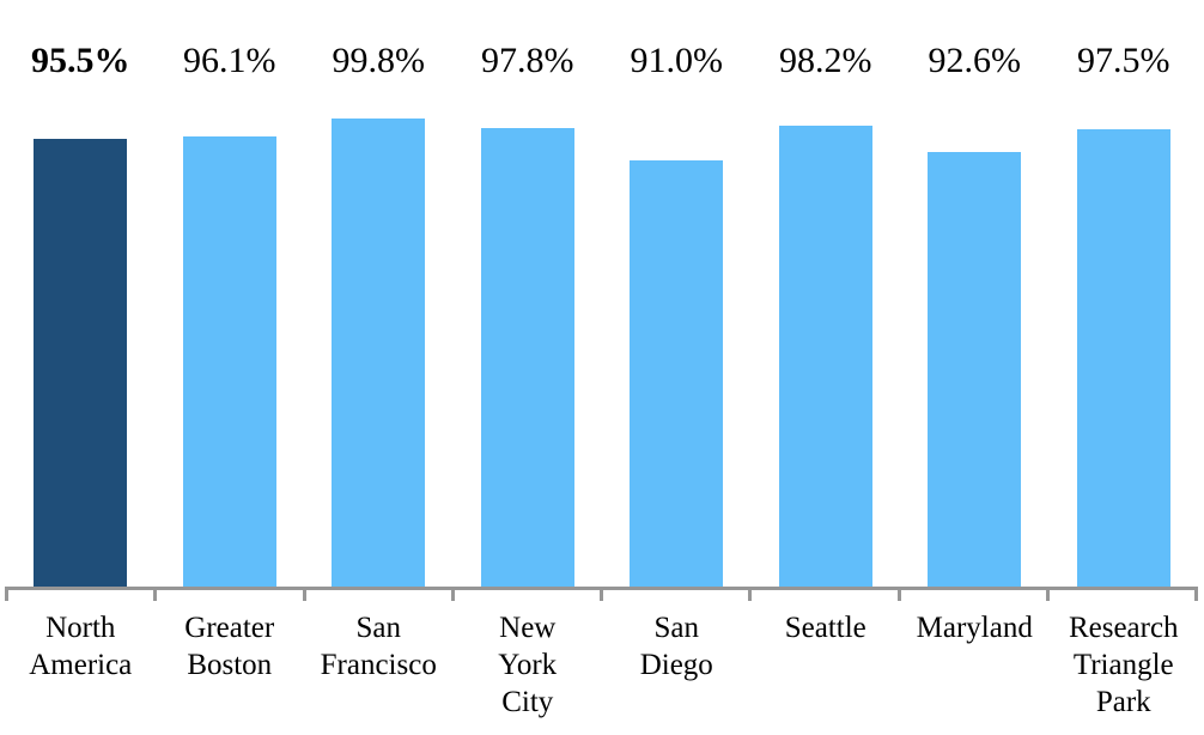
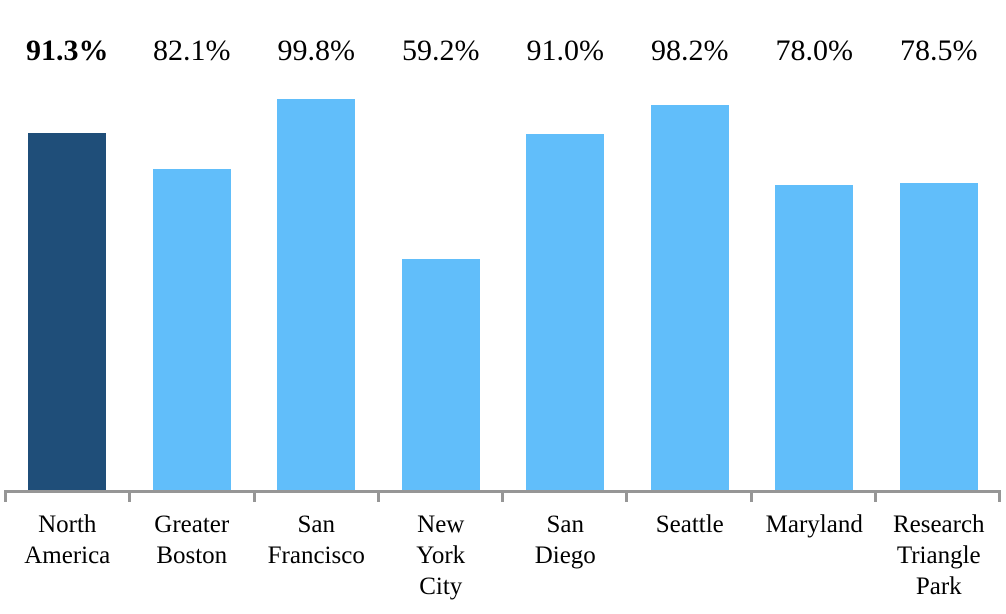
North America: 95.5% -> 91.3%
Greater Boston: 96.1% -> 82.1%
New York City: 97.8% -> 59.2%
Maryland: 92.6% -> 78.0%
Research Triangle Park: 97.5% -> 78.5%
